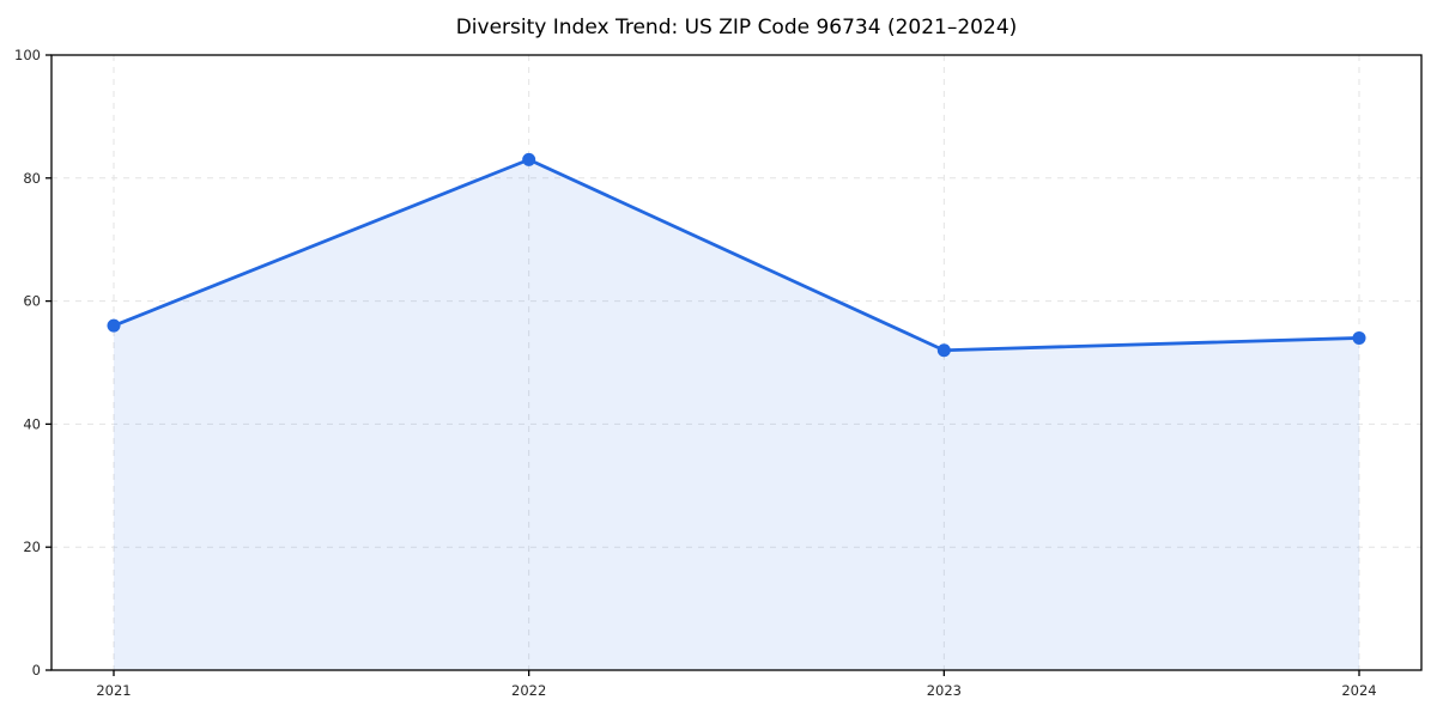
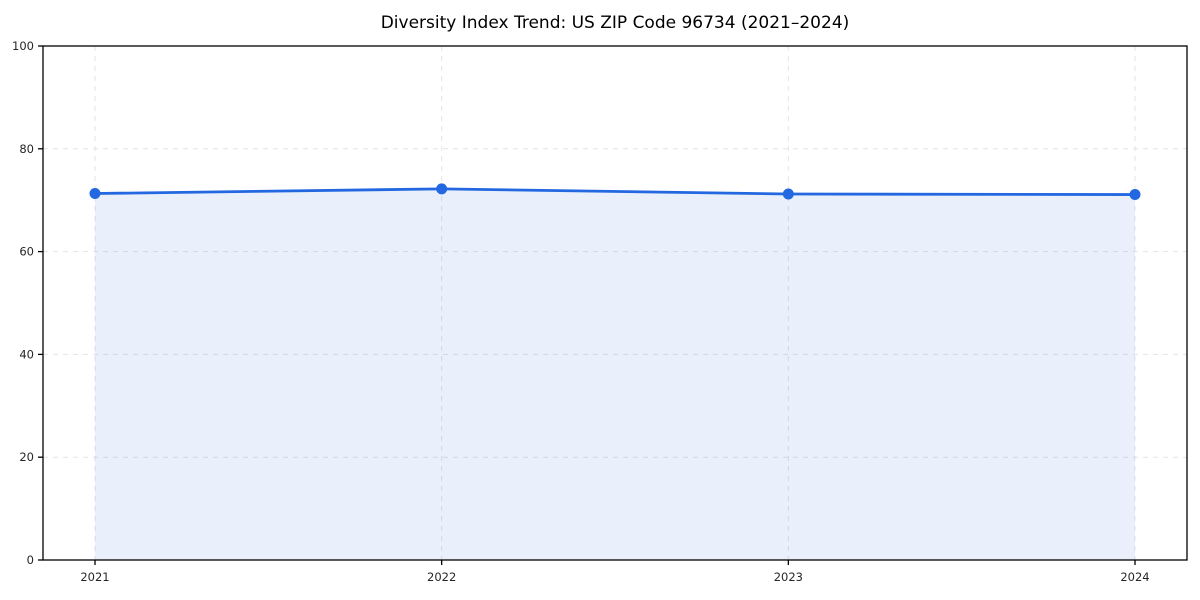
2021: 56 -> 71
2022: 83 -> 72
2023: 52 -> 71
2024: 54 -> 71
